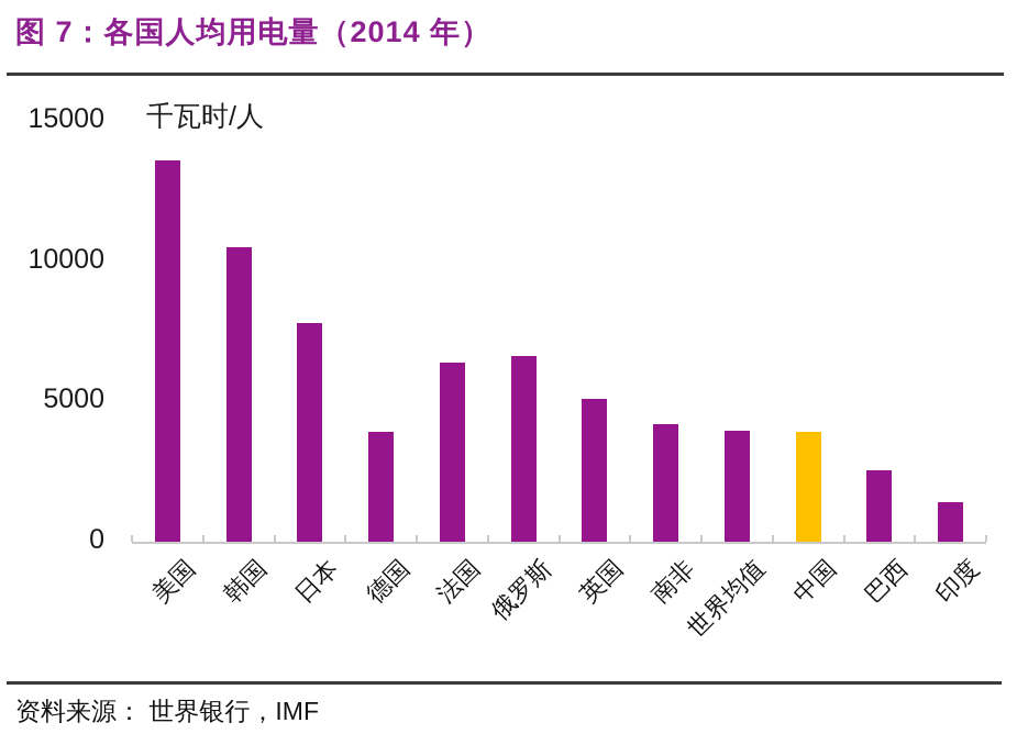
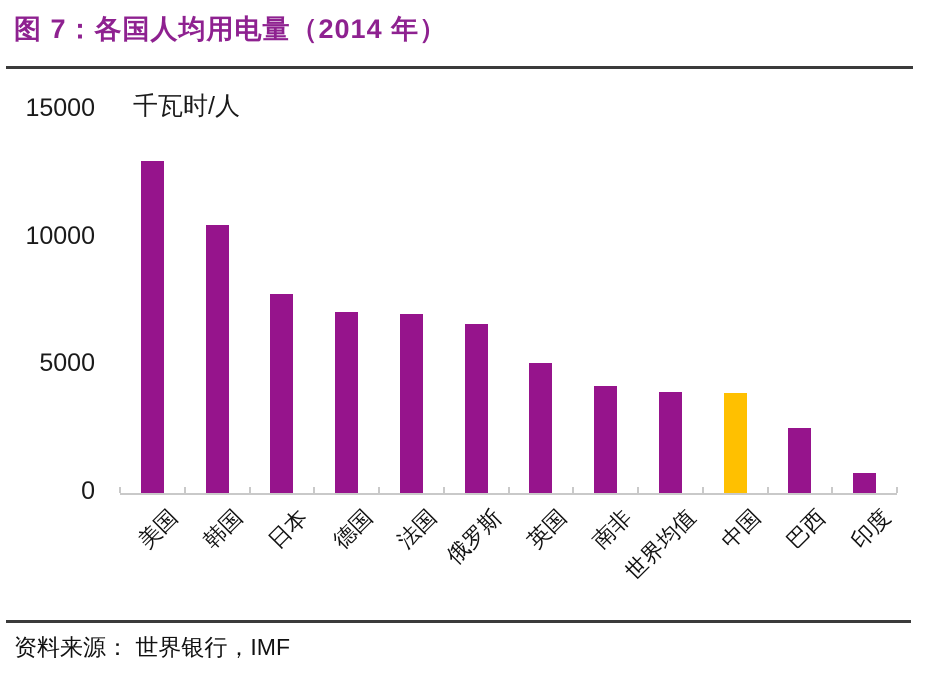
美国: 13600 -> 13000
德国: 3900 -> 7100
法国: 6400 -> 7000
印度: 1400 -> 800
